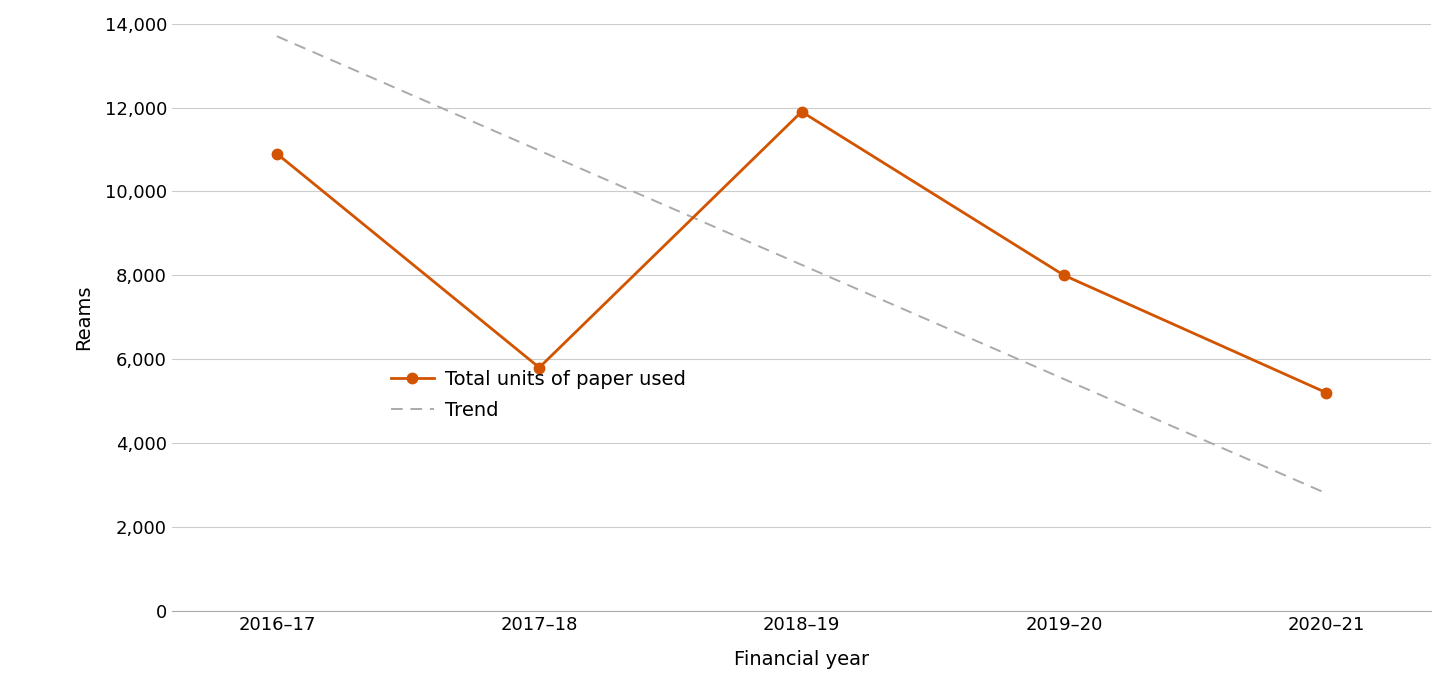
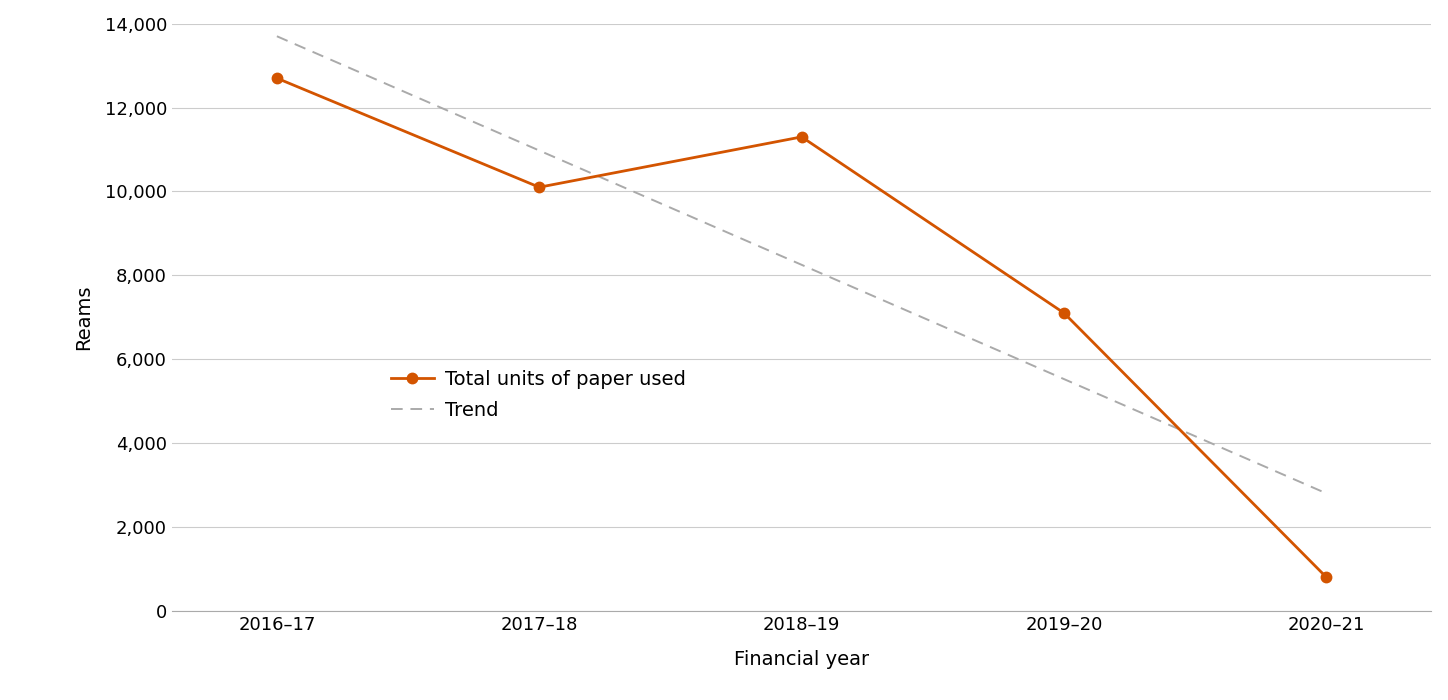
Total units of paper used/2016–17: 10,900 -> 12,700
Total units of paper used/2017–18: 5,800 -> 10,100
Total units of paper used/2018–19: 11,900 -> 11,300
Total units of paper used/2019–20: 8,000 -> 7,100
Total units of paper used/2020–21: 5,200 -> 800
